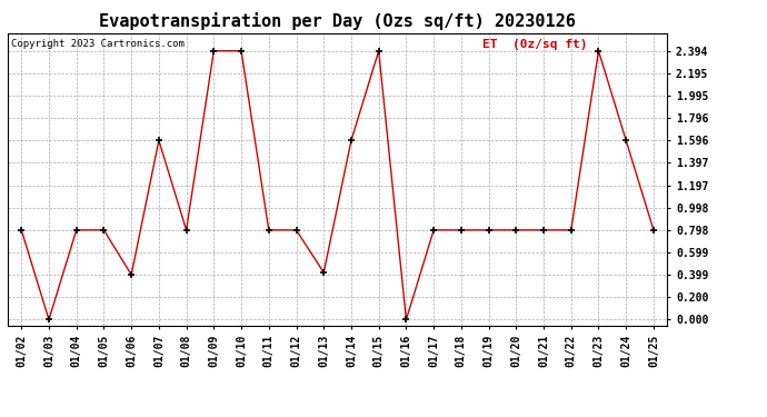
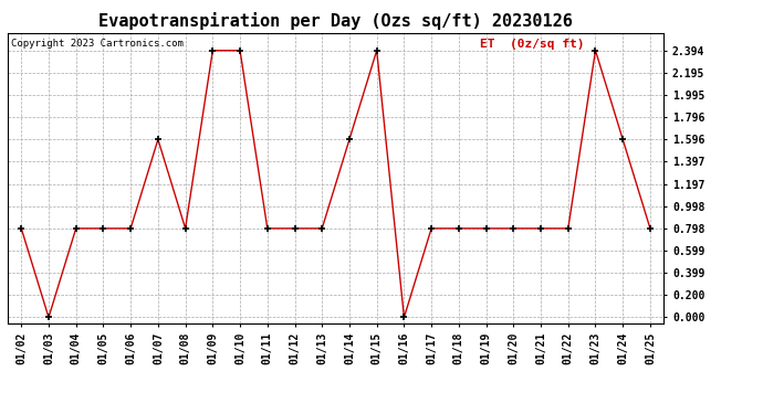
01/06: 0.40 -> 0.80
01/13: 0.42 -> 0.80
